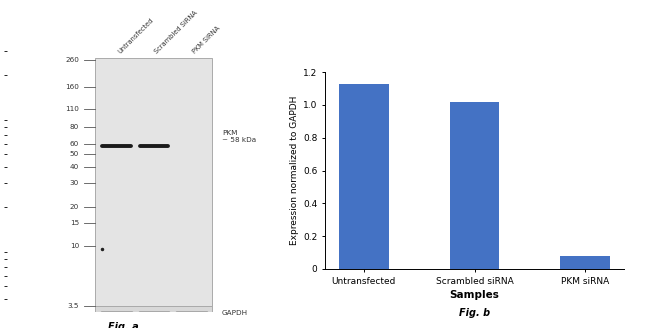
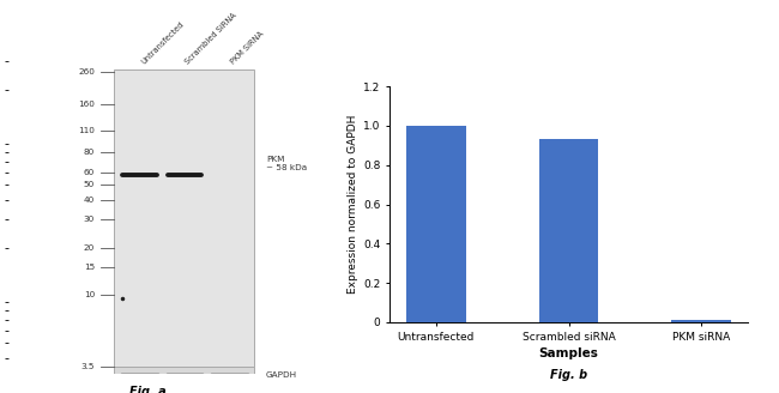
Untransfected: 1.13 -> 1.00
Scrambled siRNA: 1.02 -> 0.93
PKM siRNA: 0.08 -> 0.01
